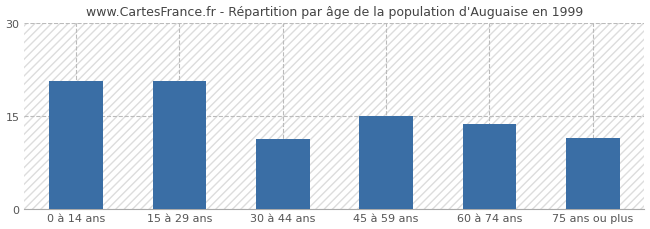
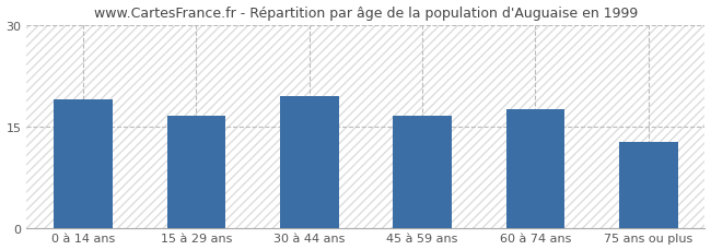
0 à 14 ans: 20.6 -> 19.0
15 à 29 ans: 20.6 -> 16.5
30 à 44 ans: 11.2 -> 19.5
45 à 59 ans: 15.0 -> 16.5
60 à 74 ans: 13.6 -> 17.5
75 ans ou plus: 11.4 -> 12.7
